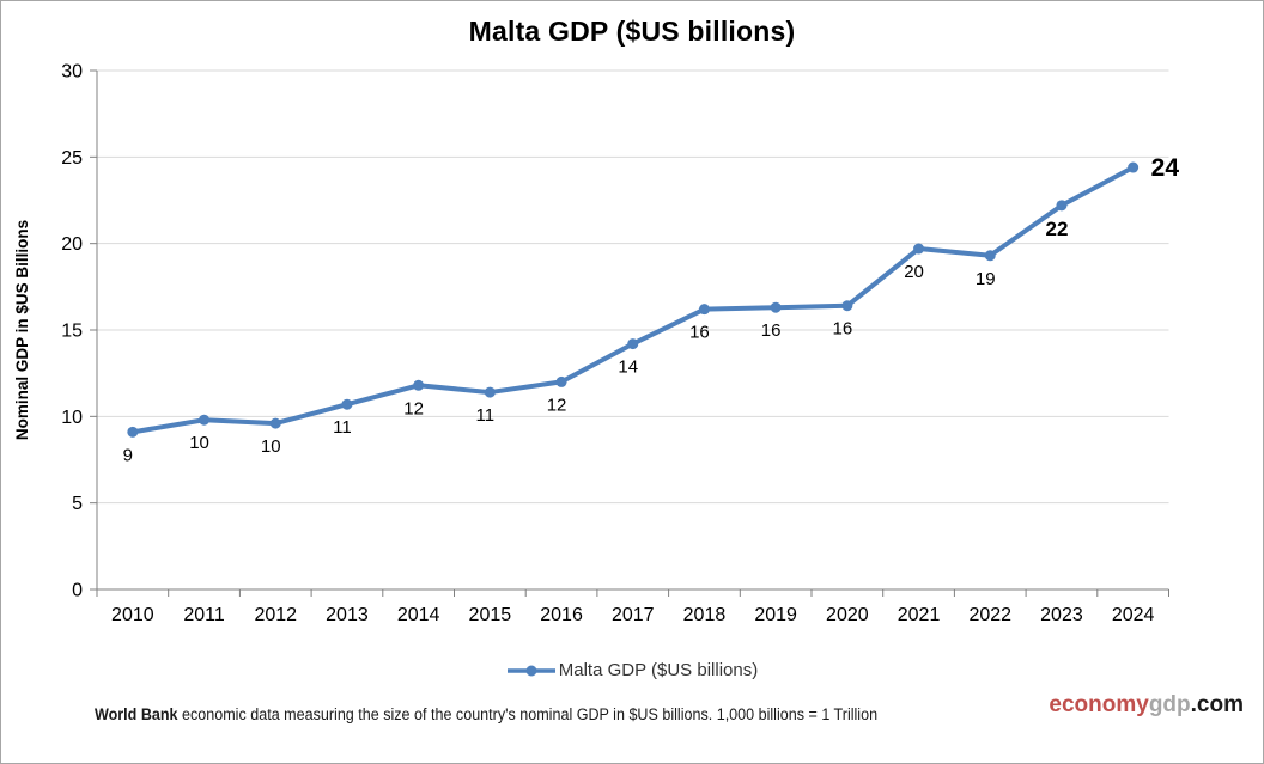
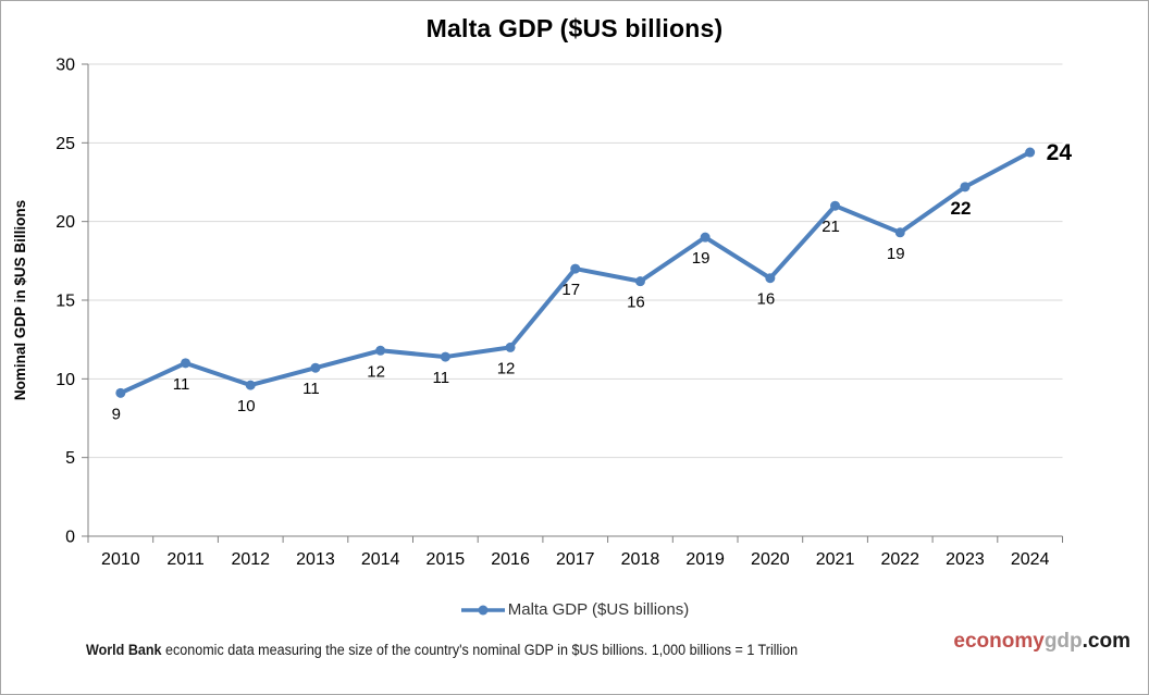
2011: 10 -> 11
2017: 14 -> 17
2019: 16 -> 19
2021: 20 -> 21
